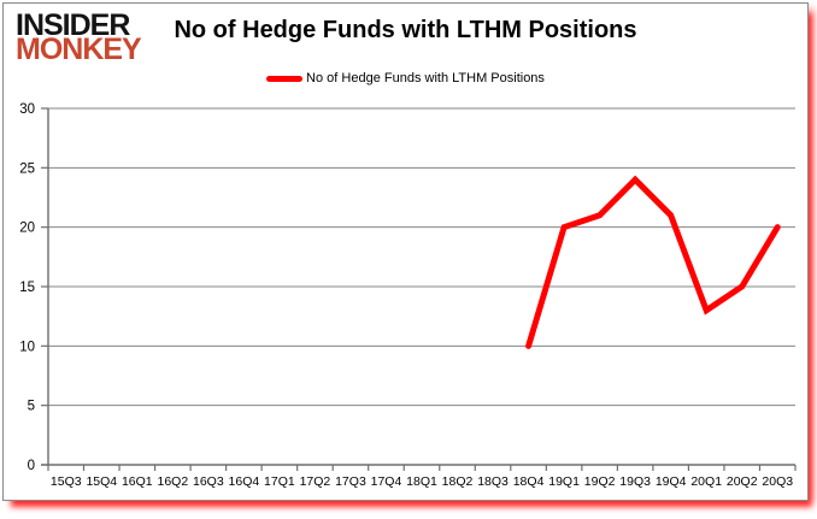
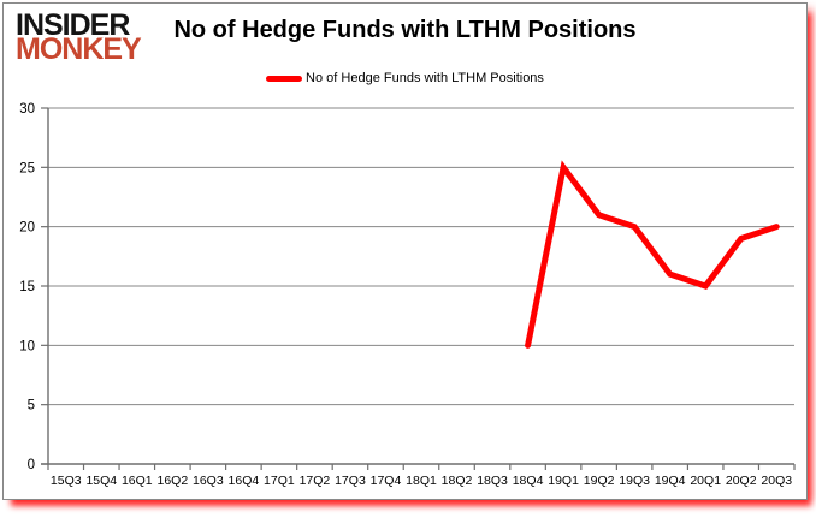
19Q1: 20 -> 25
19Q3: 24 -> 20
19Q4: 21 -> 16
20Q1: 13 -> 15
20Q2: 15 -> 19
